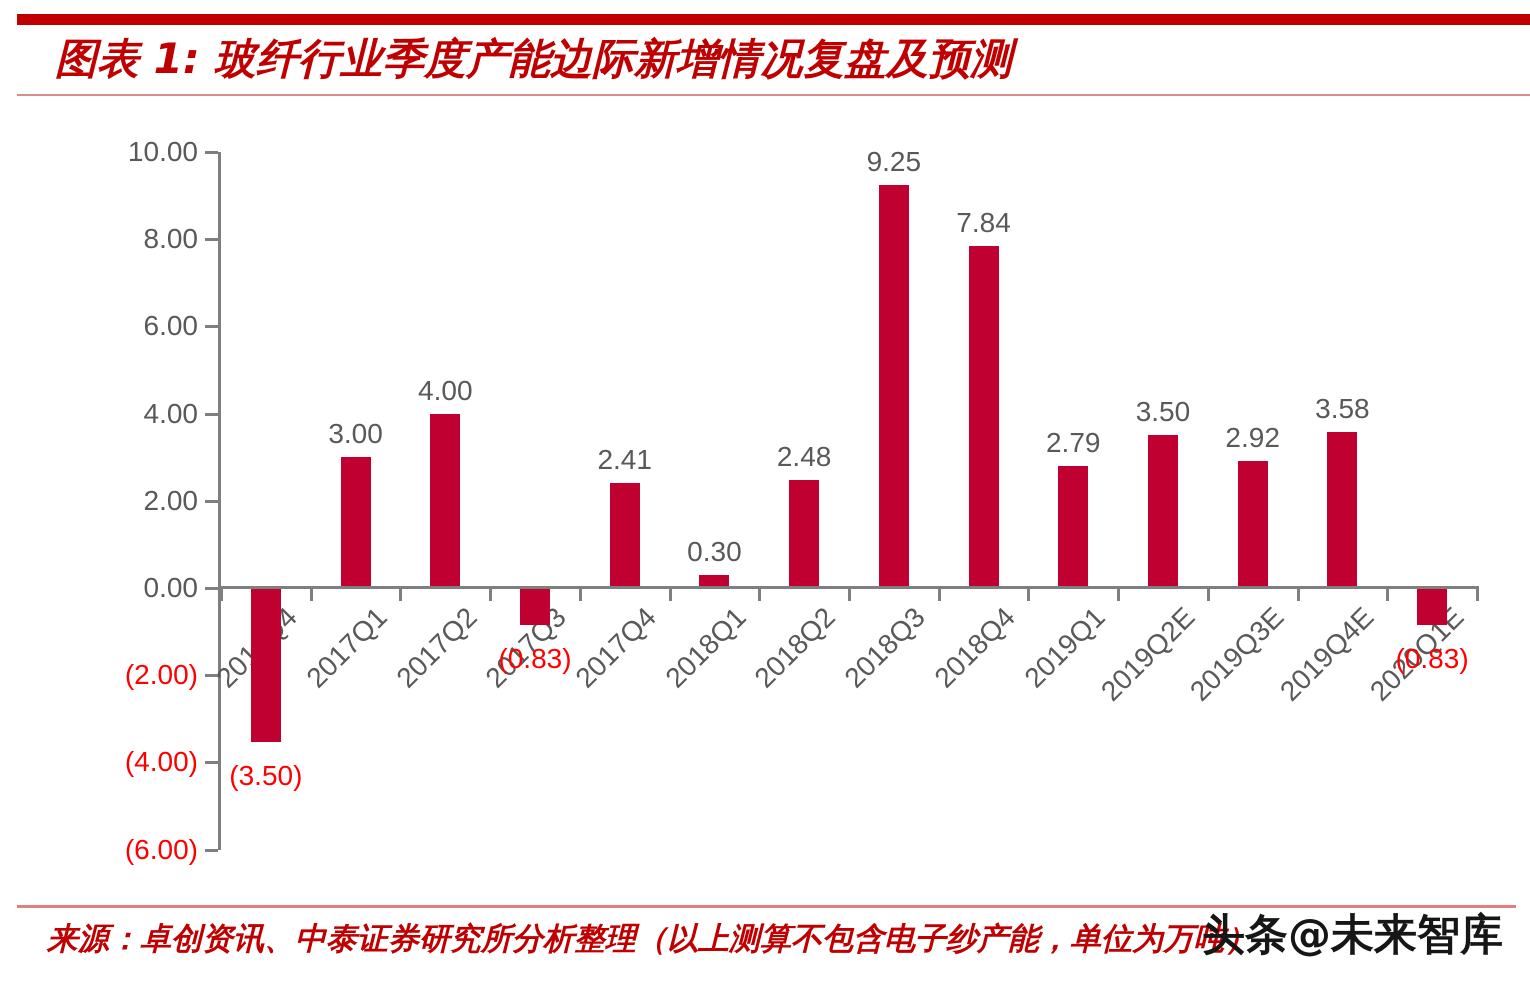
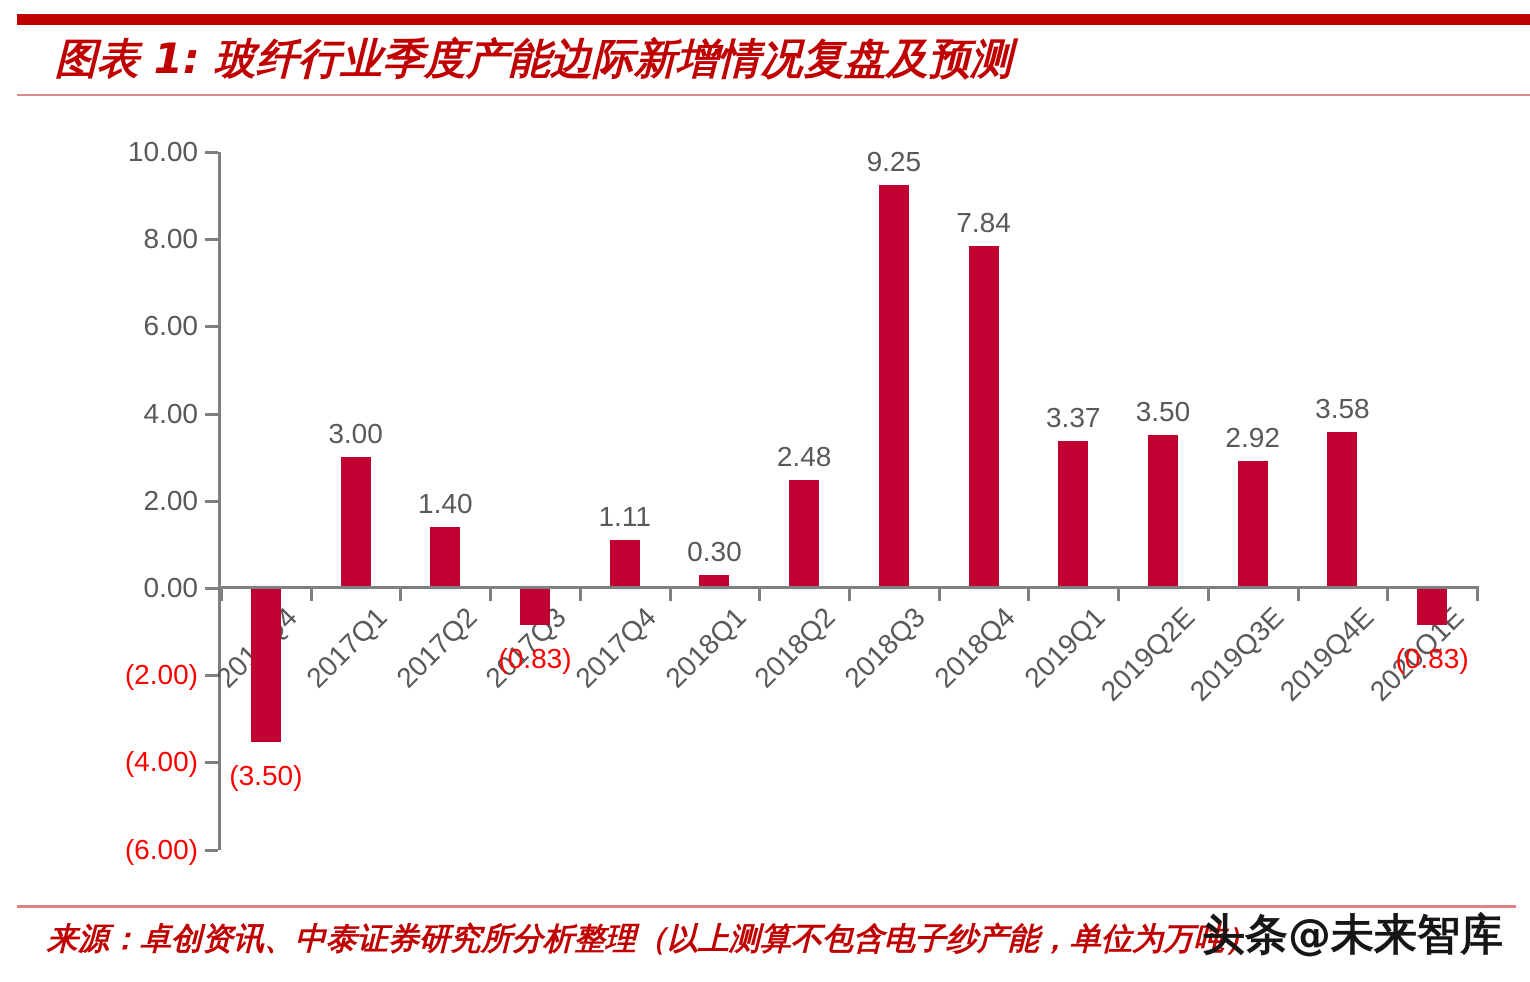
2017Q2: 4.00 -> 1.40
2017Q4: 2.41 -> 1.11
2019Q1: 2.79 -> 3.37
